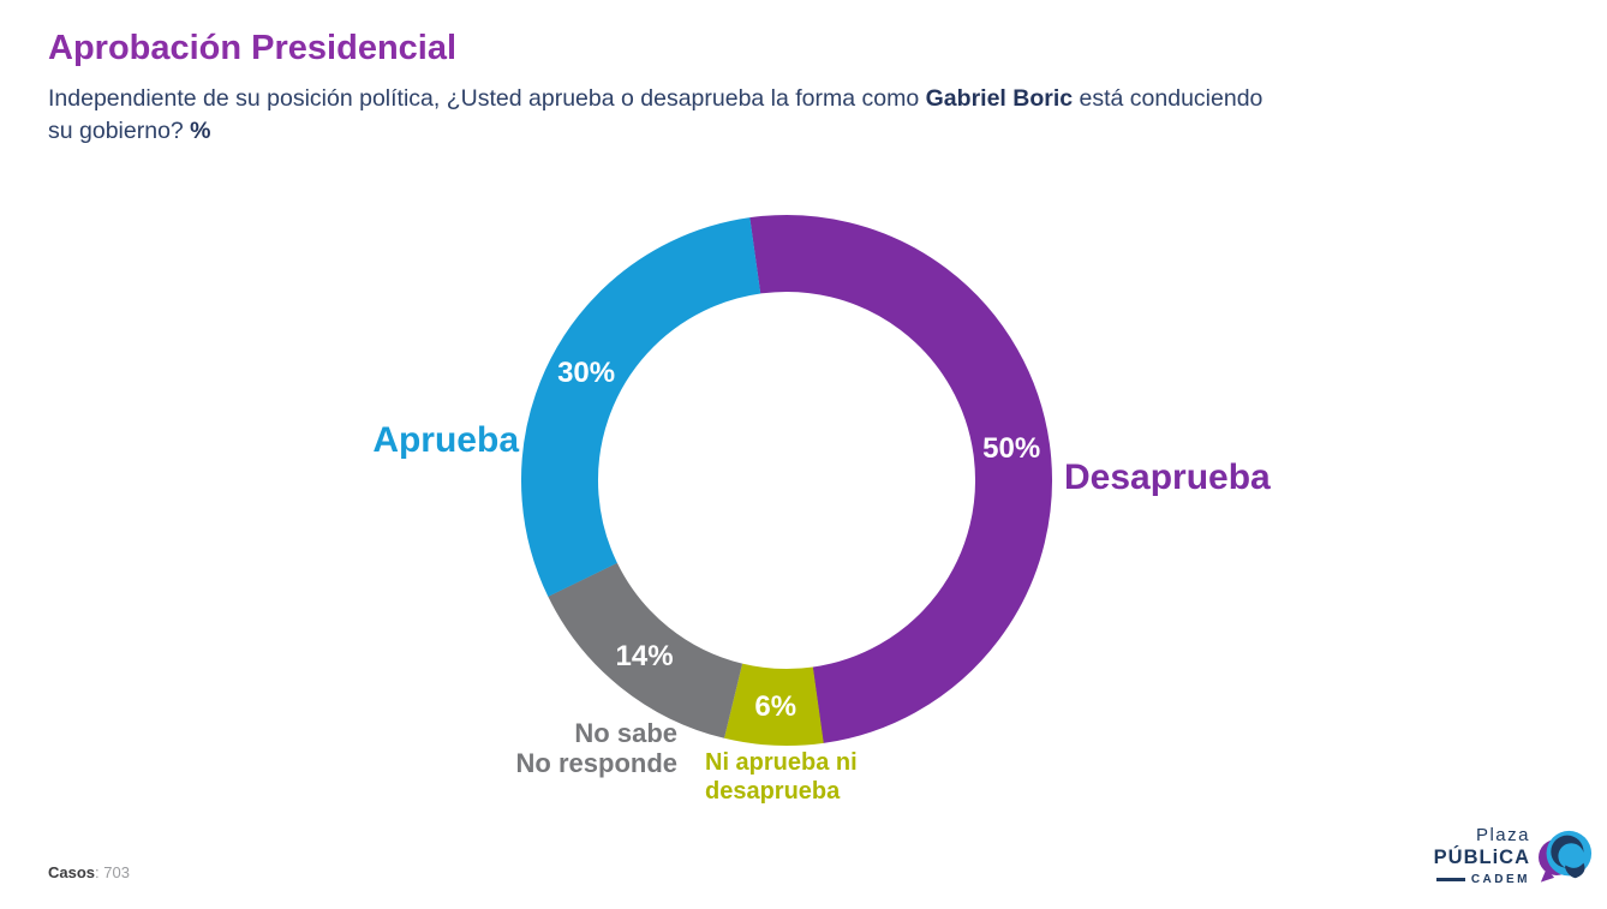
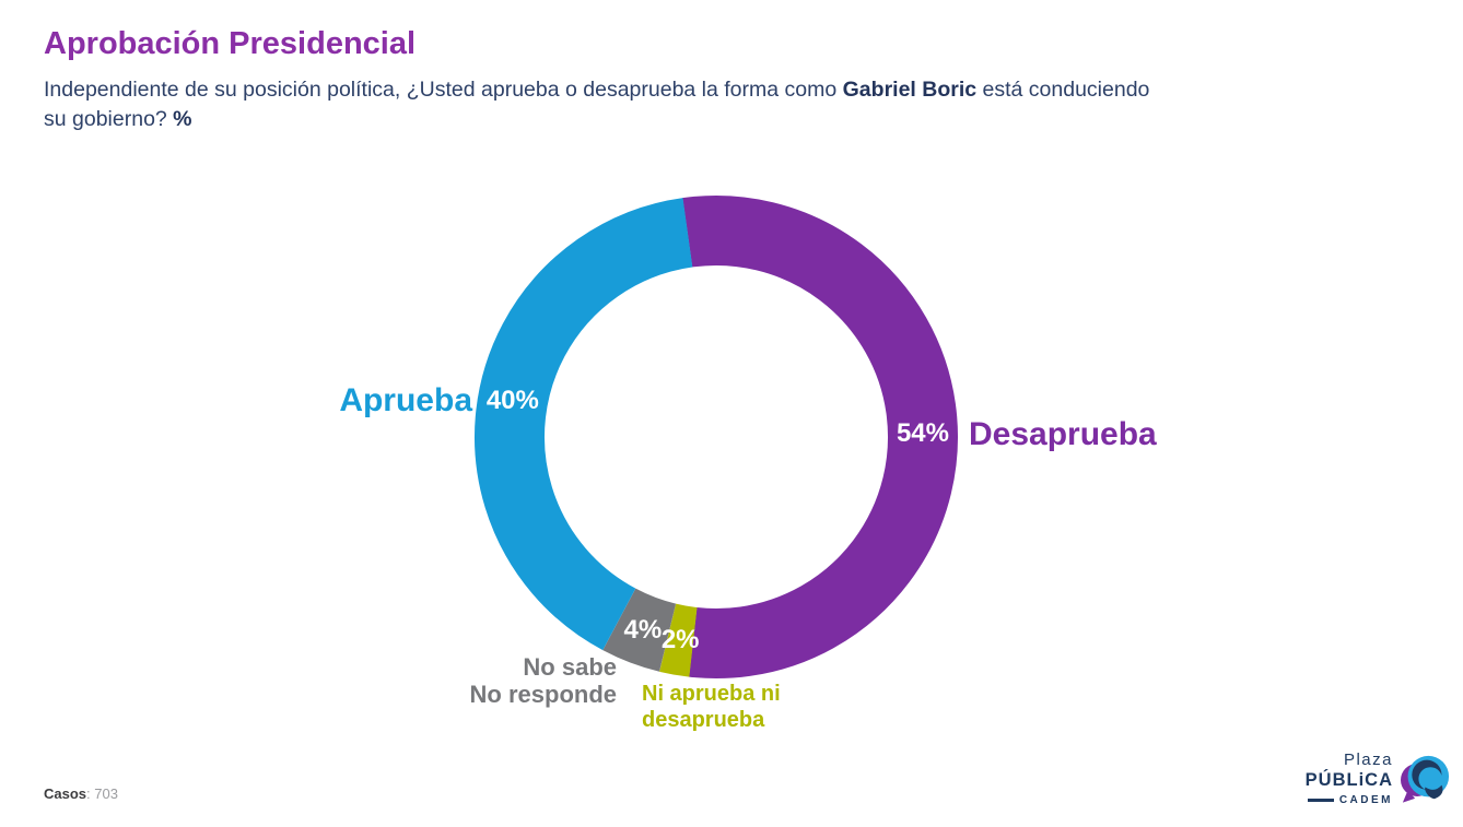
Desaprueba: 50% -> 54%
Ni aprueba ni desaprueba: 6% -> 2%
No sabe No responde: 14% -> 4%
Aprueba: 30% -> 40%
